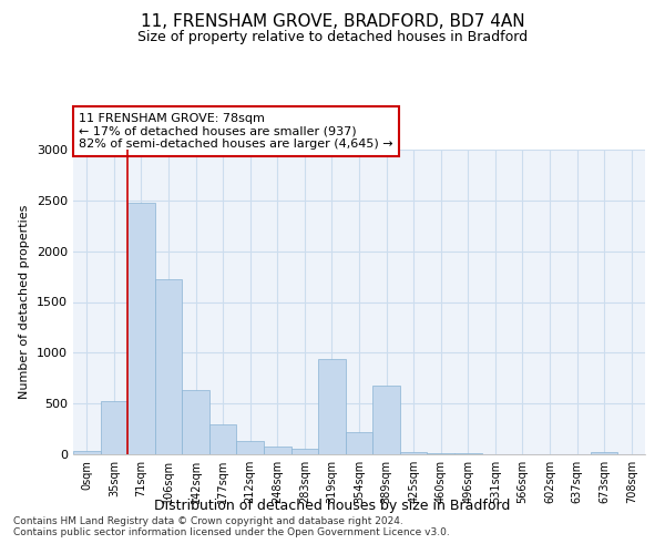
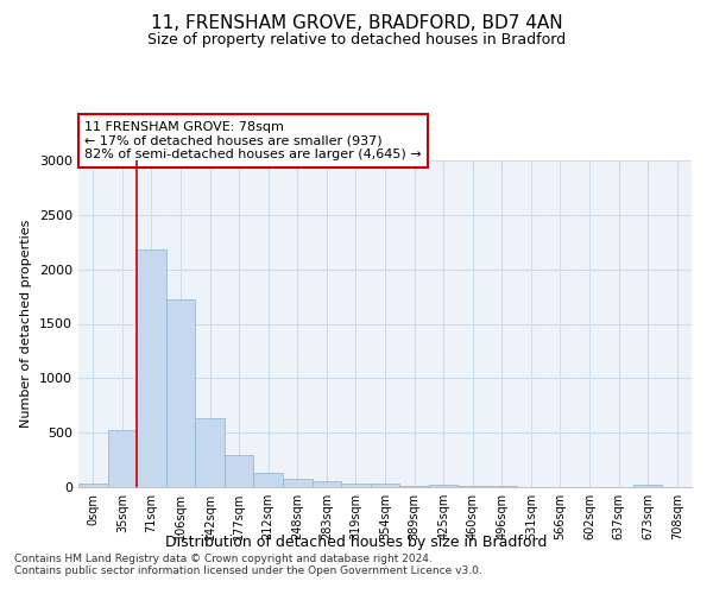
71sqm: 2480 -> 2180
319sqm: 940 -> 40
354sqm: 220 -> 40
389sqm: 680 -> 10
